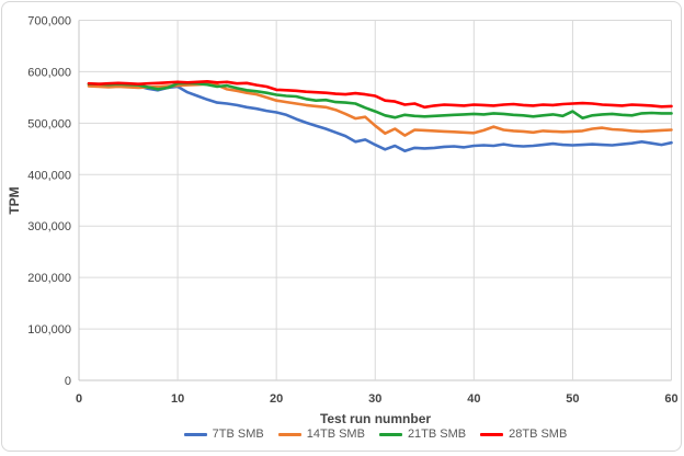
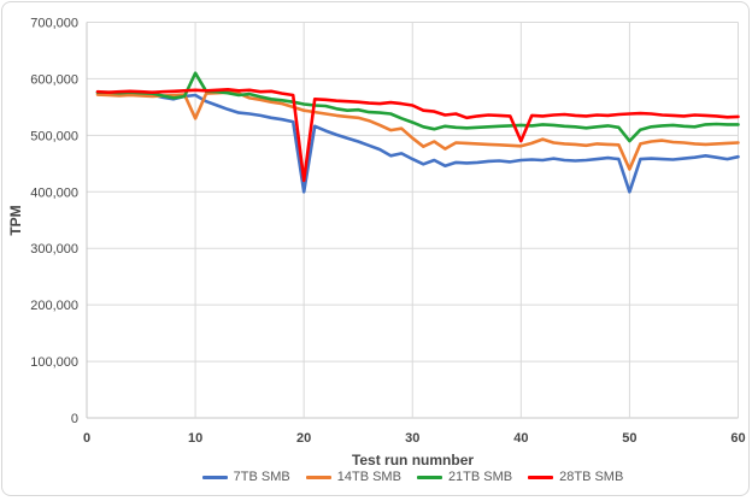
14TB SMB/10: 570000 -> 530000
21TB SMB/10: 580000 -> 610000
7TB SMB/20: 520000 -> 400000
28TB SMB/20: 560000 -> 420000
28TB SMB/40: 540000 -> 490000
7TB SMB/50: 460000 -> 400000
14TB SMB/50: 480000 -> 440000
21TB SMB/50: 520000 -> 490000
